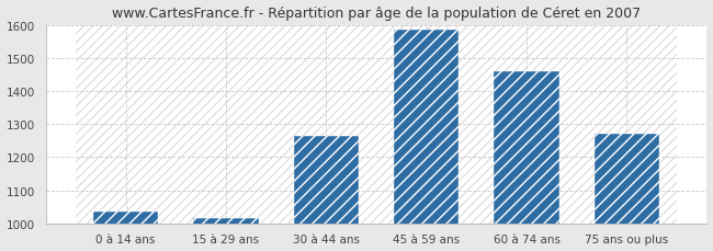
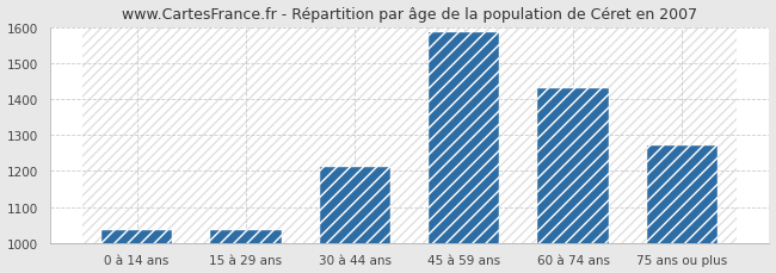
15 à 29 ans: 1015 -> 1035
30 à 44 ans: 1263 -> 1210
60 à 74 ans: 1460 -> 1430
